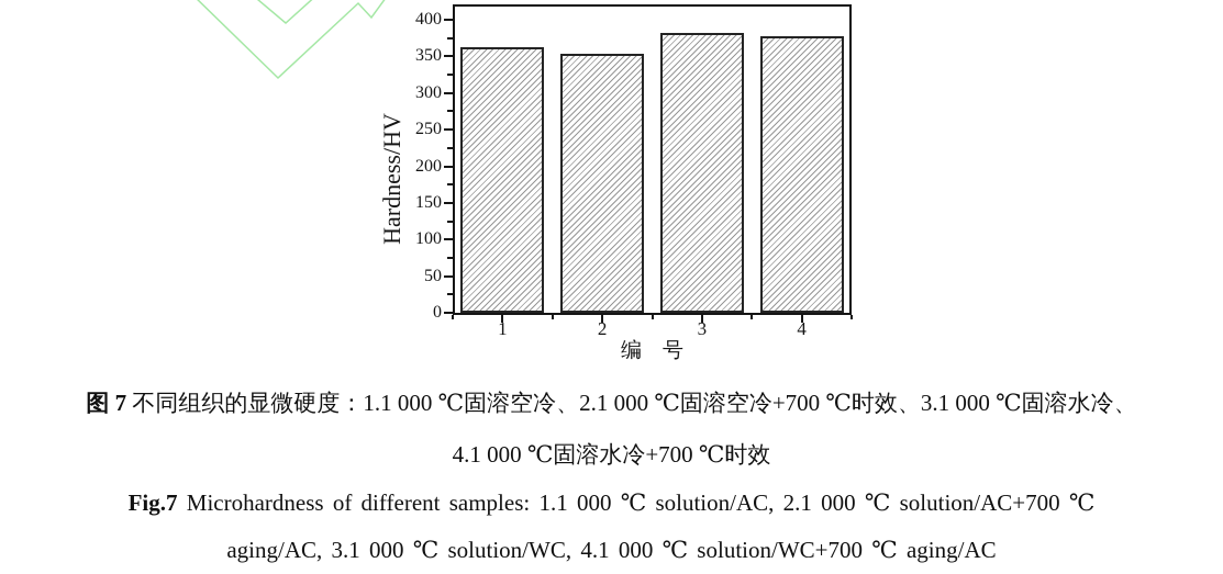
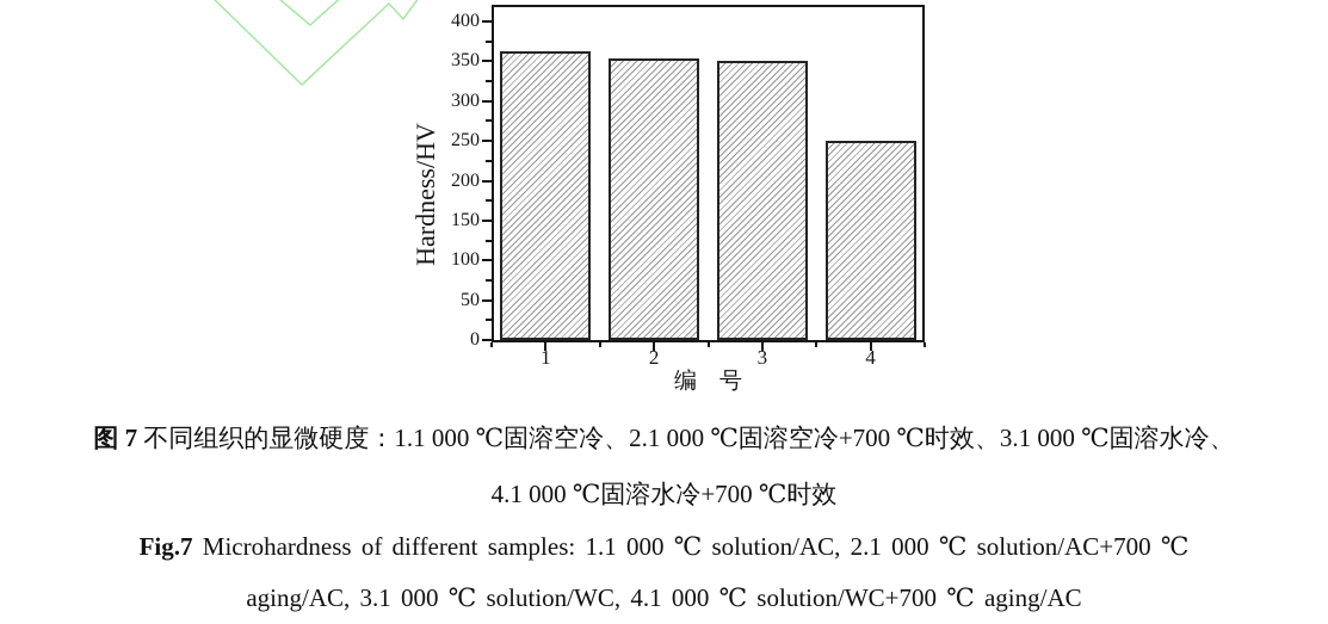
3: 380 -> 350
4: 380 -> 250
